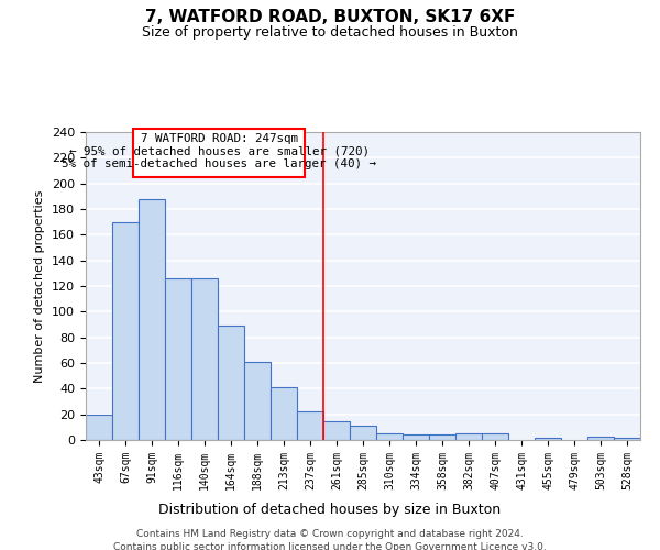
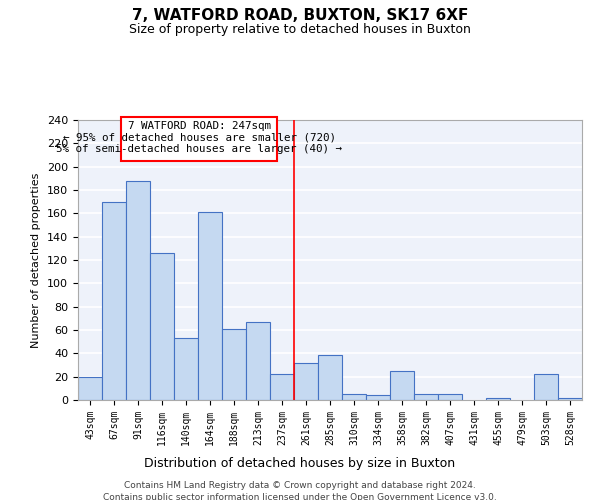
140sqm: 126 -> 53
164sqm: 89 -> 161
213sqm: 41 -> 67
261sqm: 15 -> 32
285sqm: 11 -> 39
358sqm: 4 -> 25
503sqm: 3 -> 22
